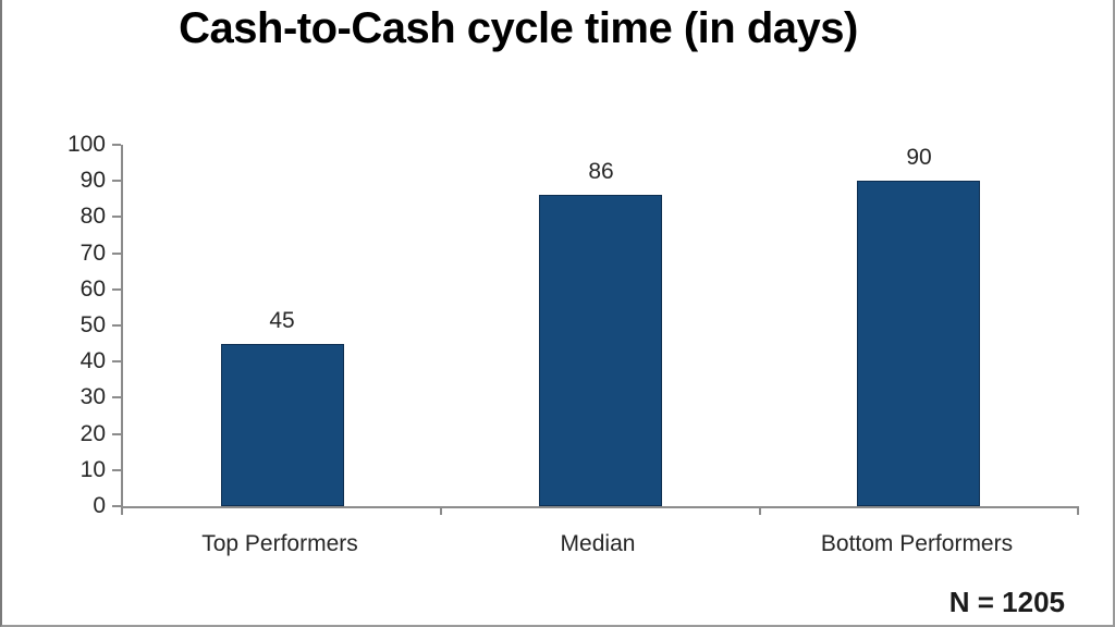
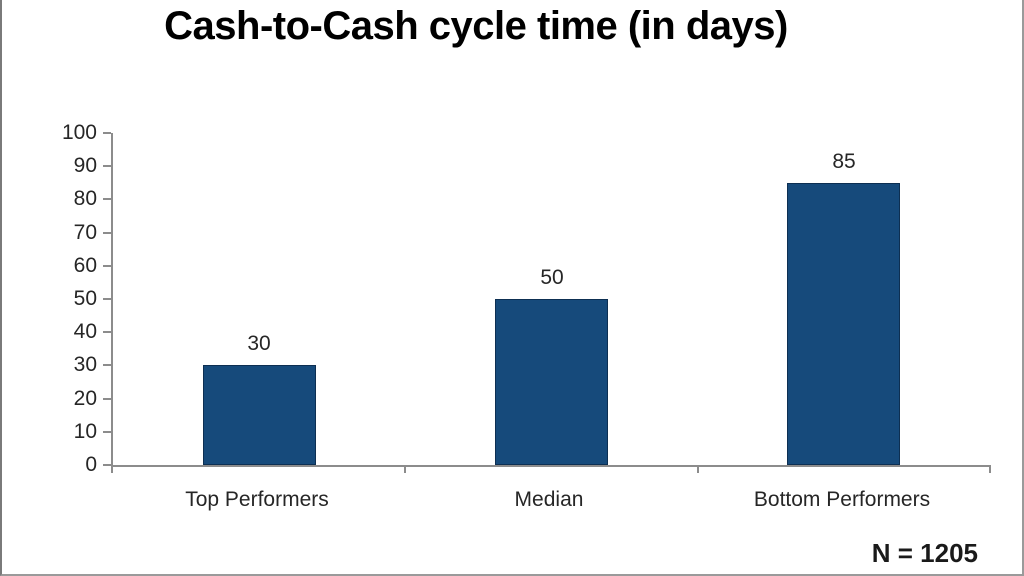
Top Performers: 45 -> 30
Median: 86 -> 50
Bottom Performers: 90 -> 85
